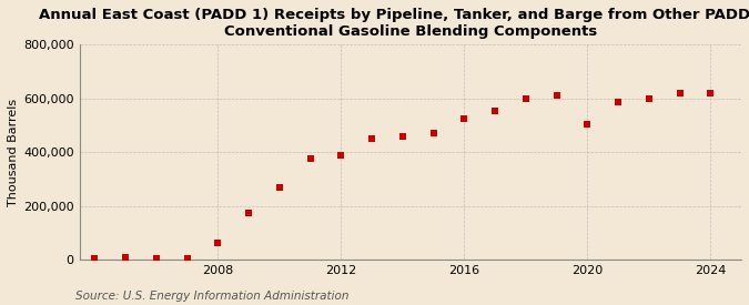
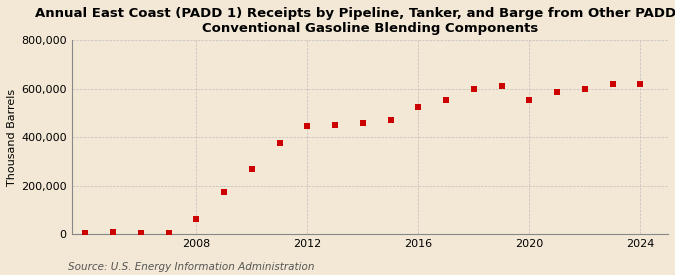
2012: 390,000 -> 445,000
2020: 505,000 -> 555,000
